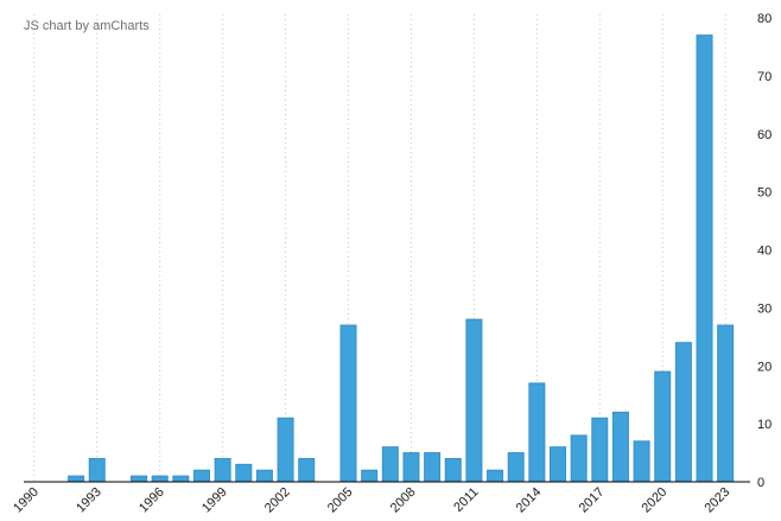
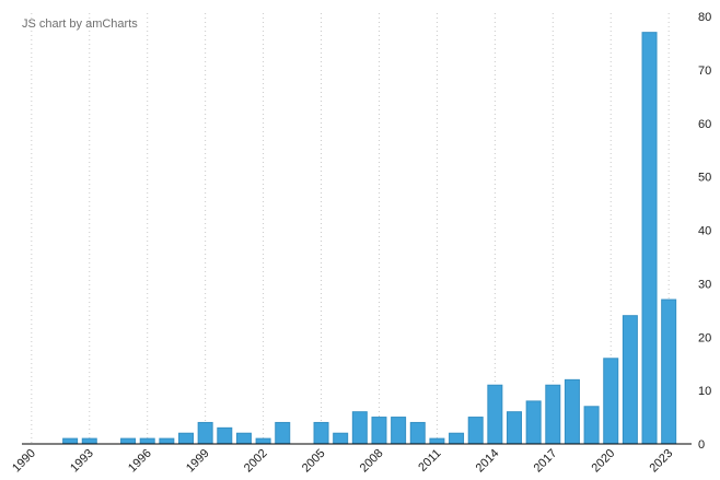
1993: 4 -> 1
2002: 11 -> 1
2005: 27 -> 4
2011: 28 -> 1
2014: 17 -> 11
2020: 19 -> 16
